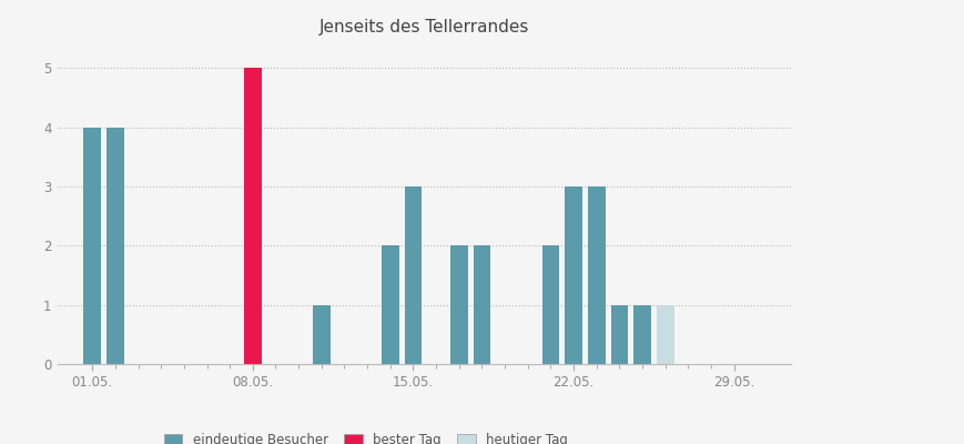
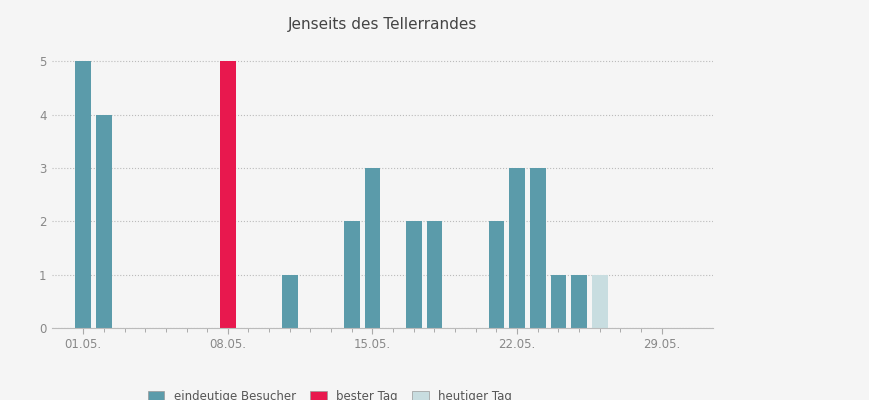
01.05.: 4 -> 5
